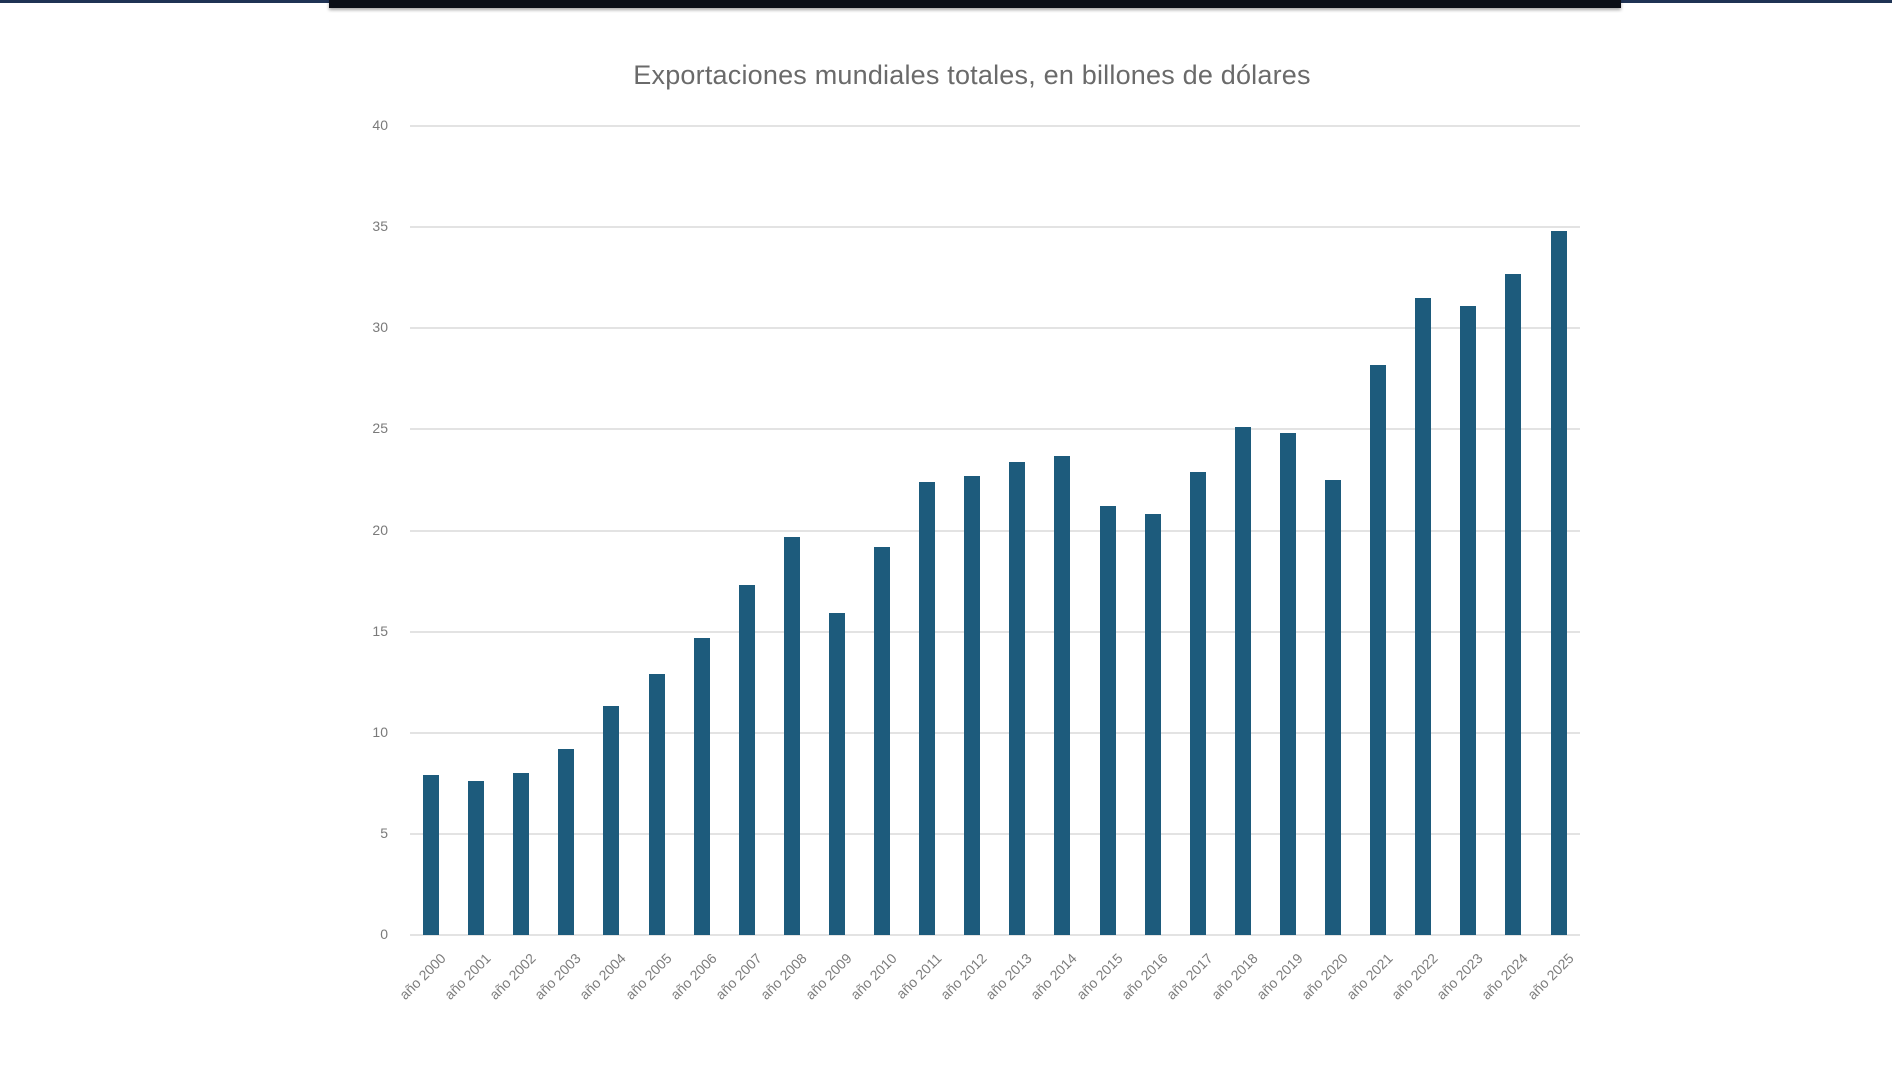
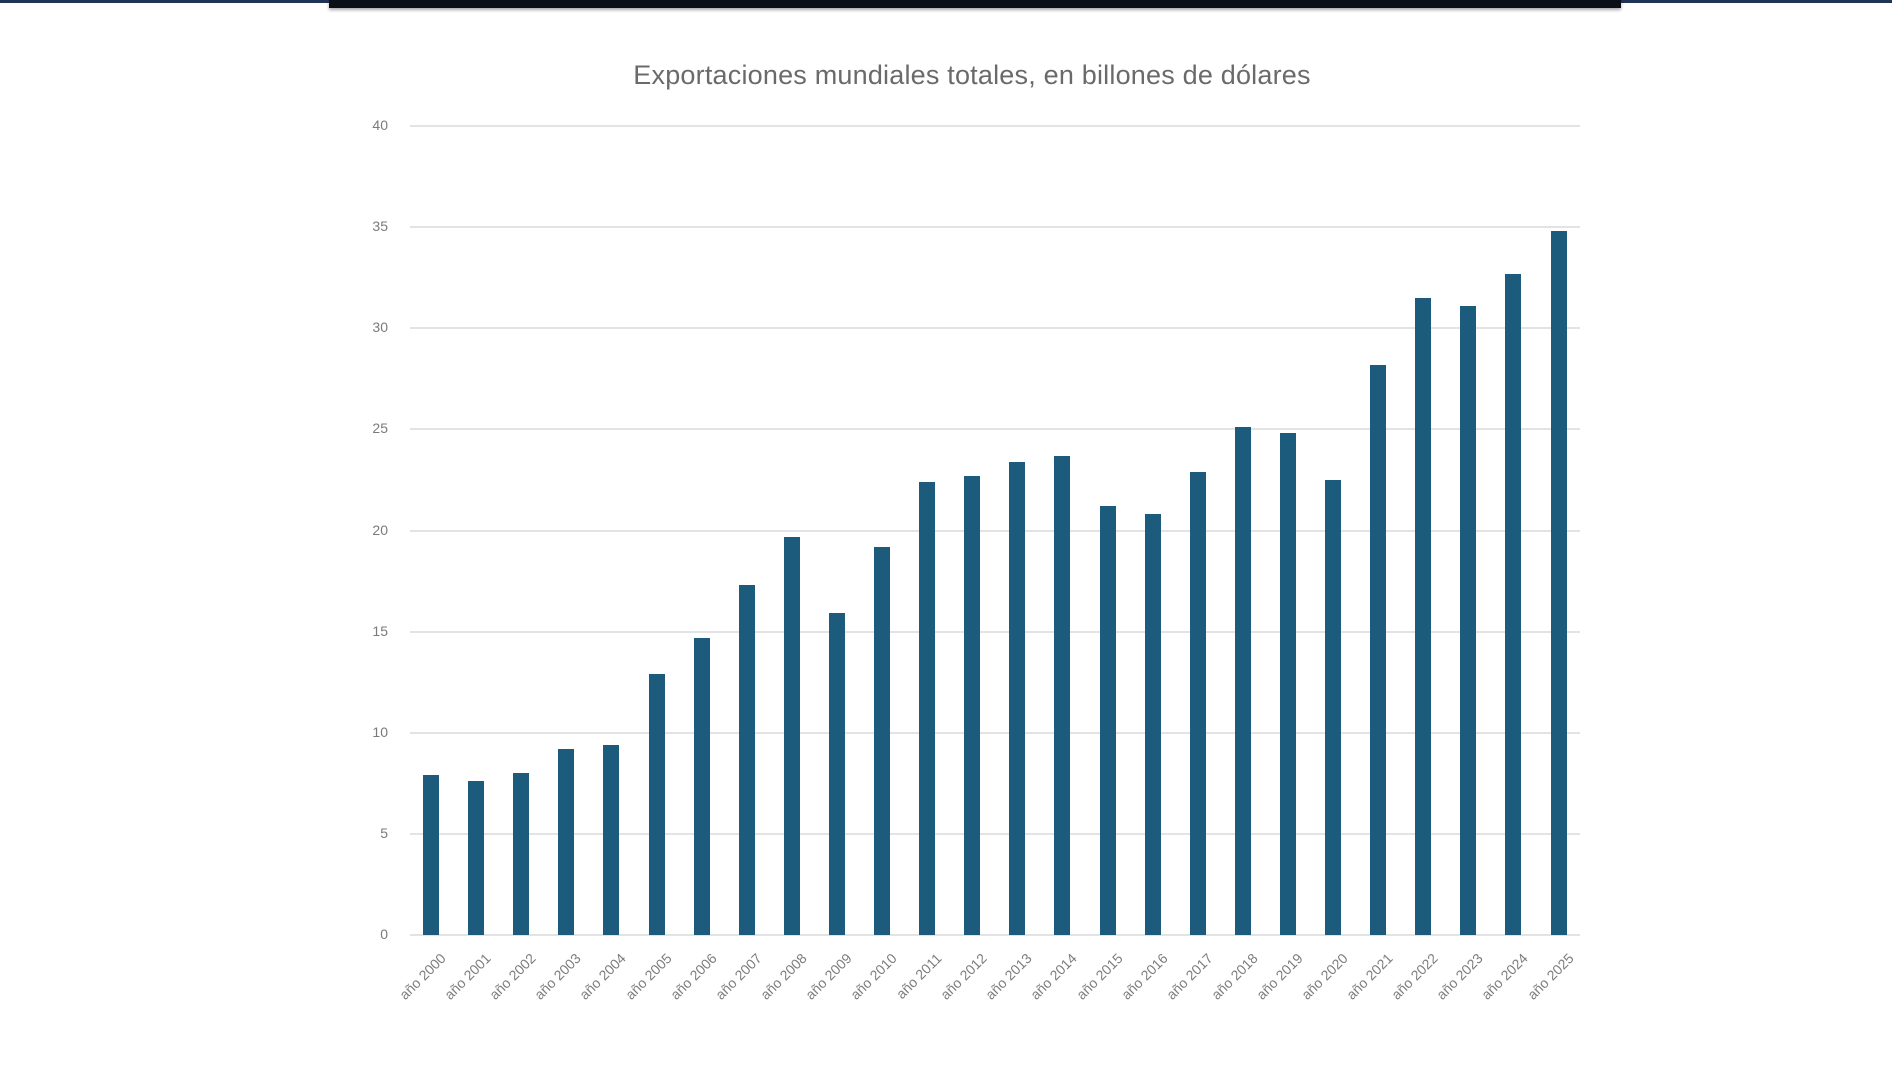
año 2004: 11.3 -> 9.4
